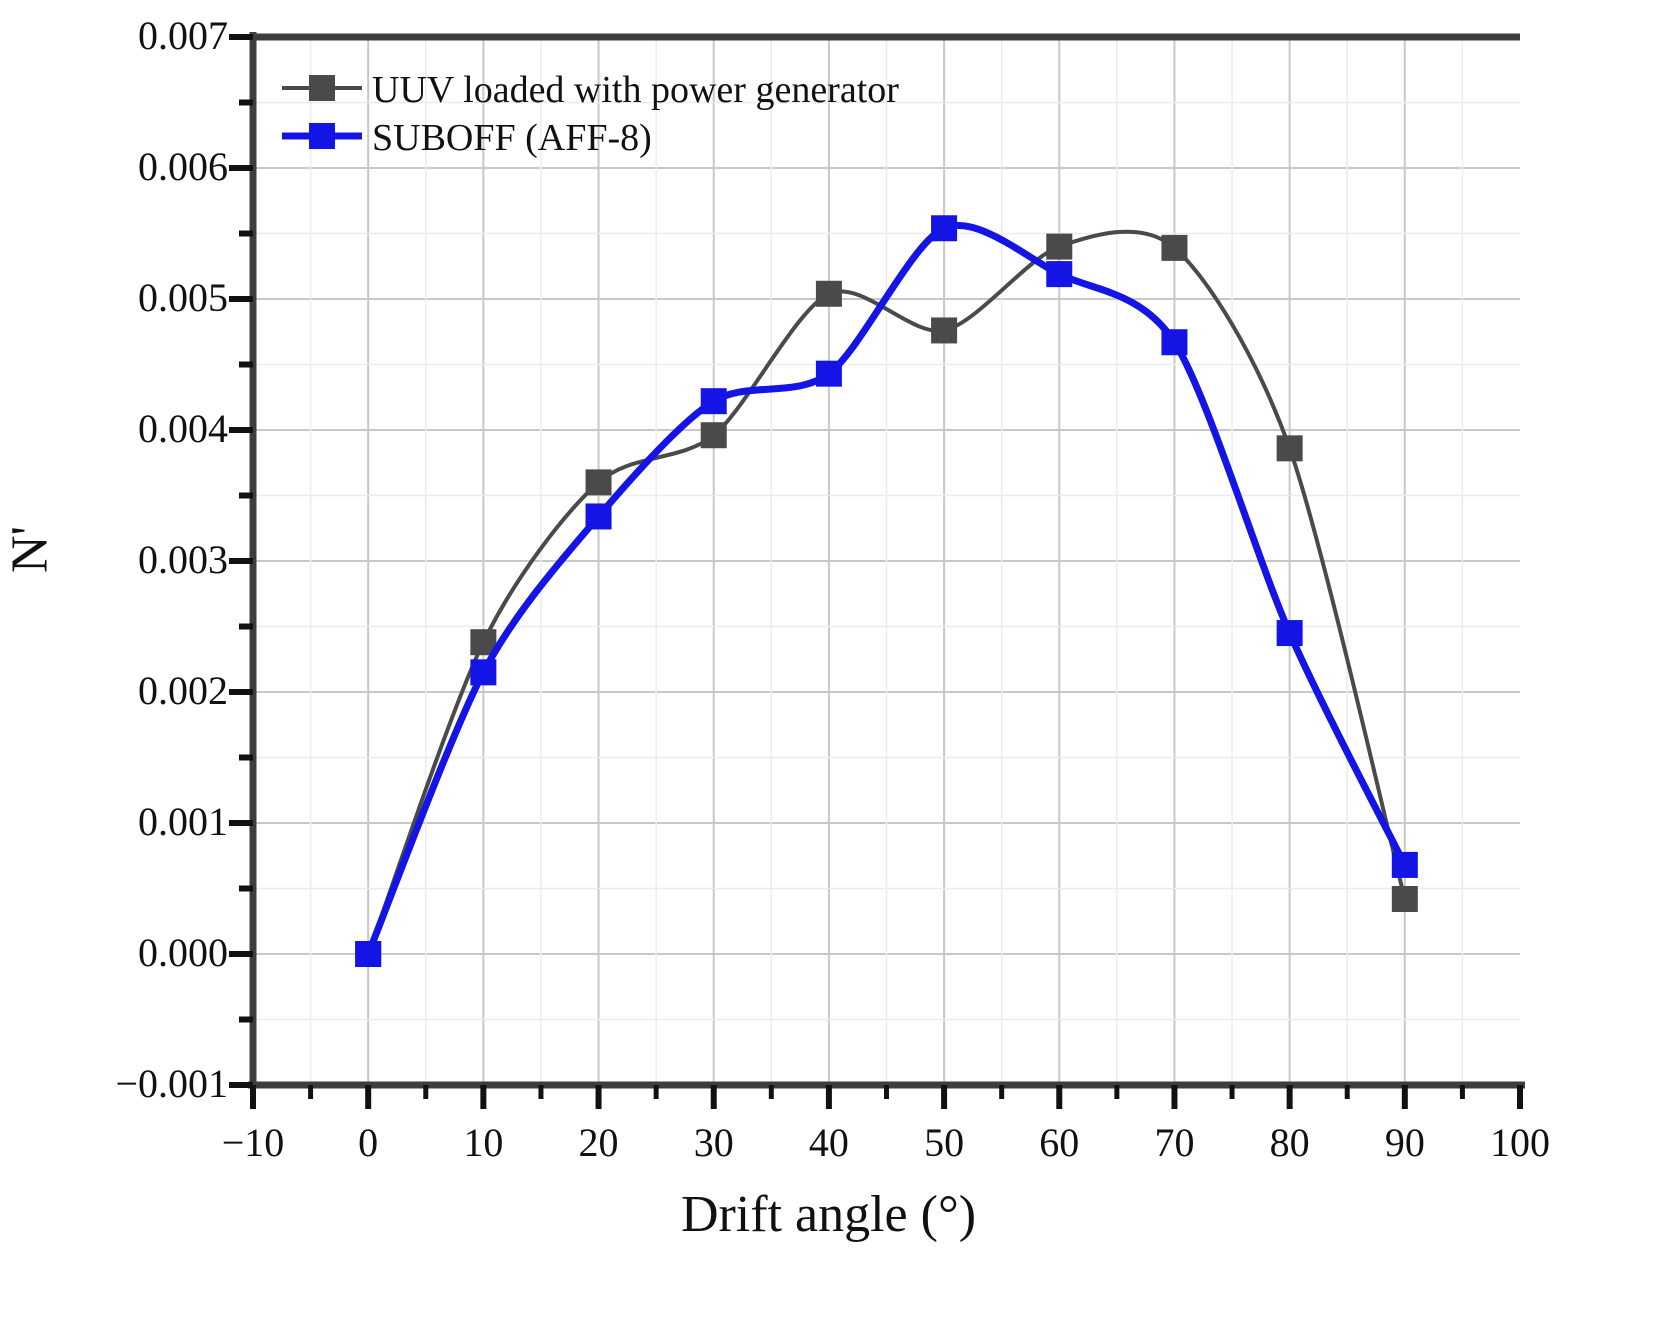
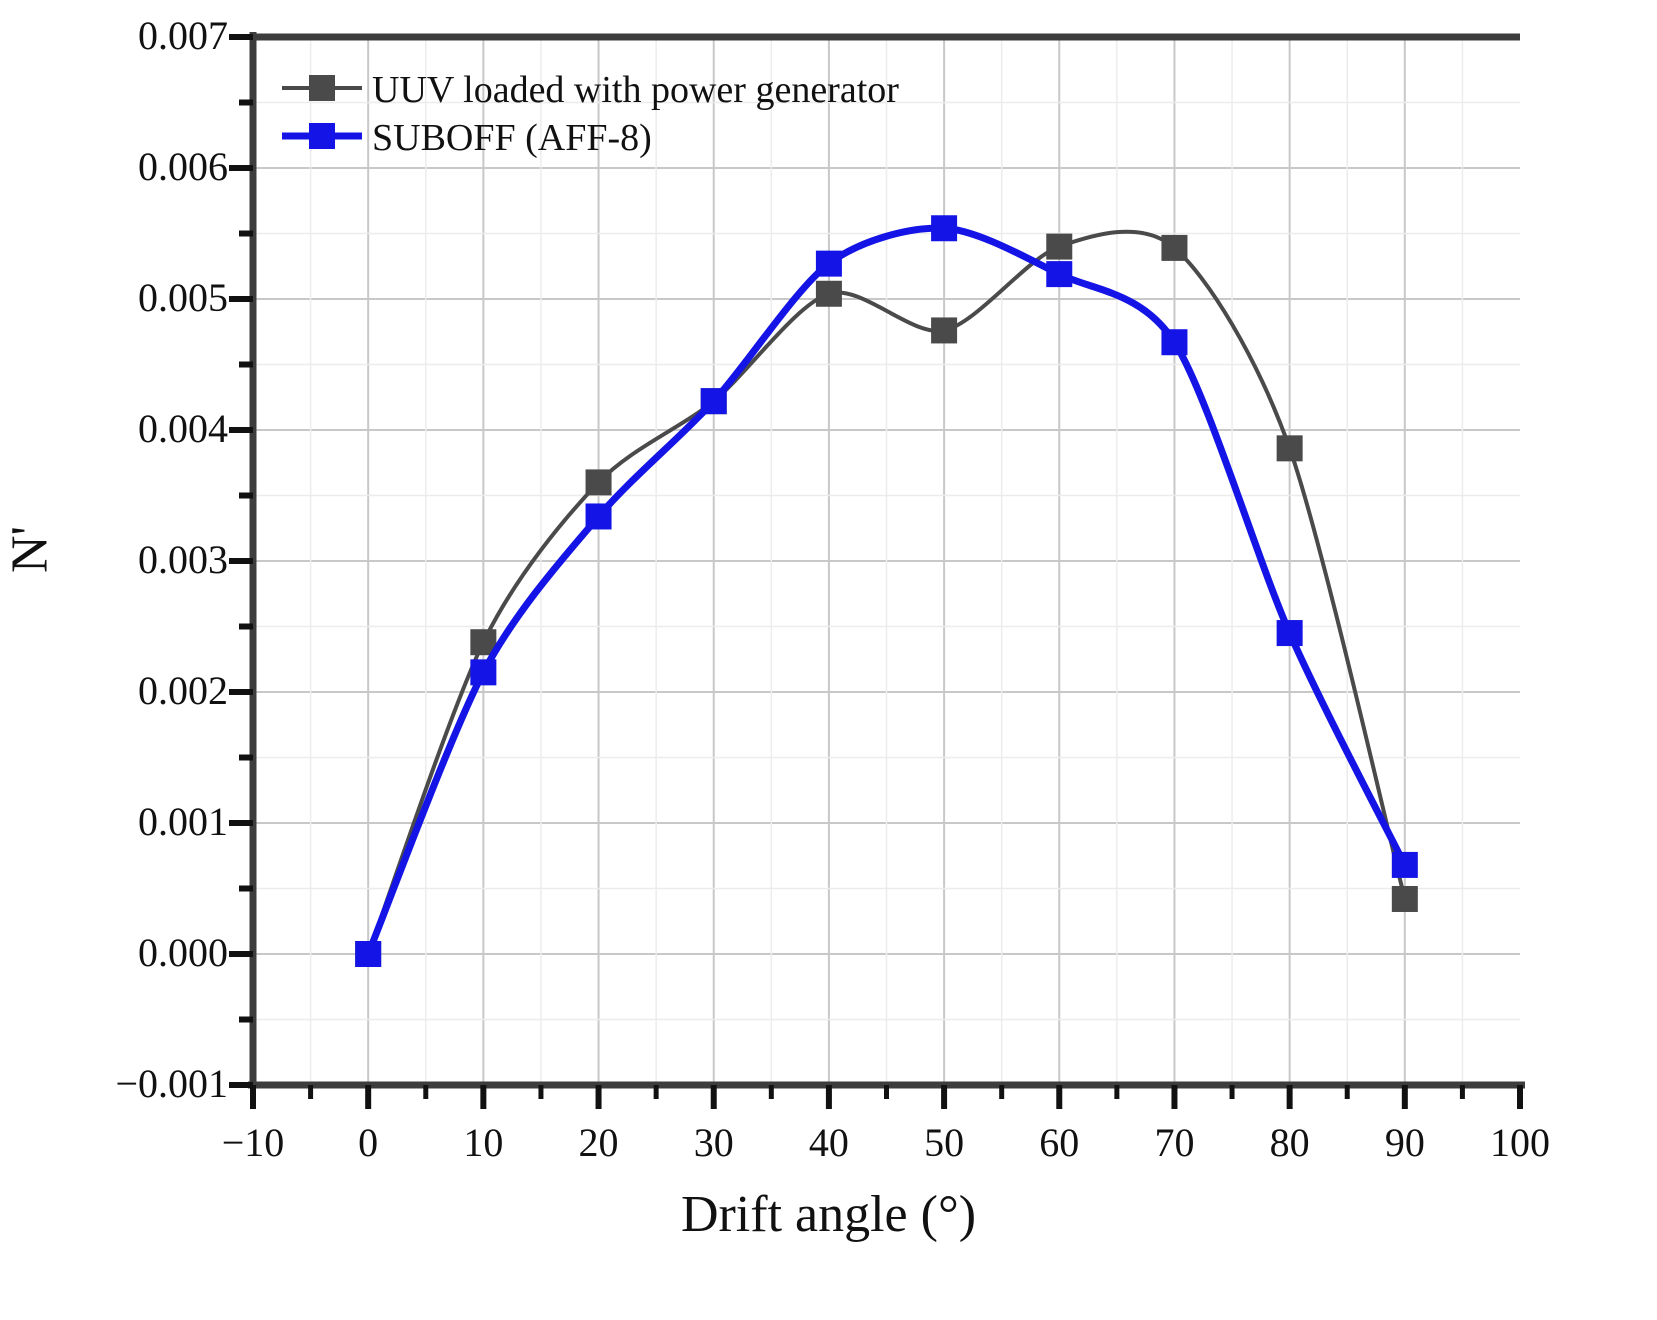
UUV loaded with power generator/30: 0.00396 -> 0.00422
SUBOFF (AFF-8)/40: 0.00443 -> 0.00527
